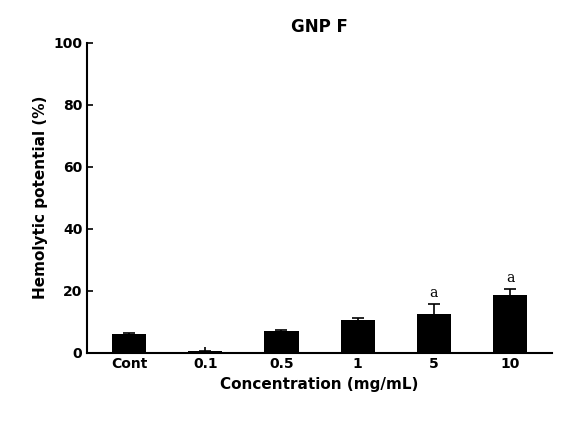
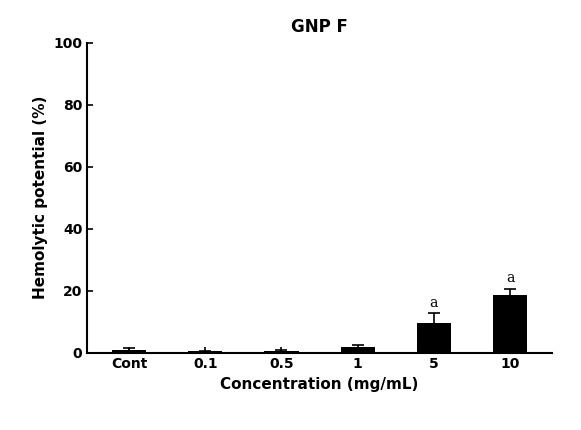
Cont: 6.0 -> 1.0
0.5: 7.0 -> 0.5
1: 10.5 -> 1.8
5: 12.5 -> 9.5
